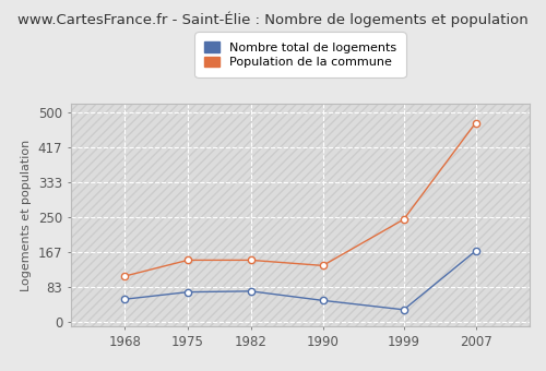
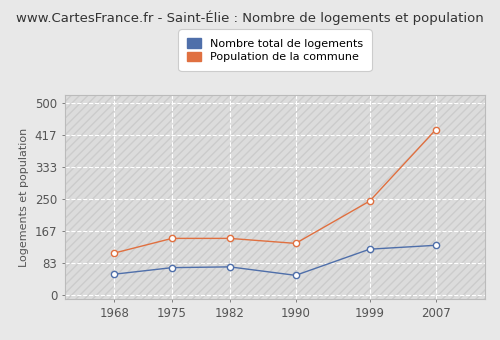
Nombre total de logements/1999: 30 -> 120
Nombre total de logements/2007: 170 -> 130
Population de la commune/2007: 475 -> 430
